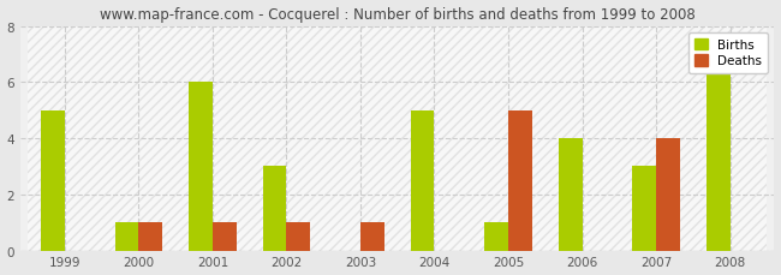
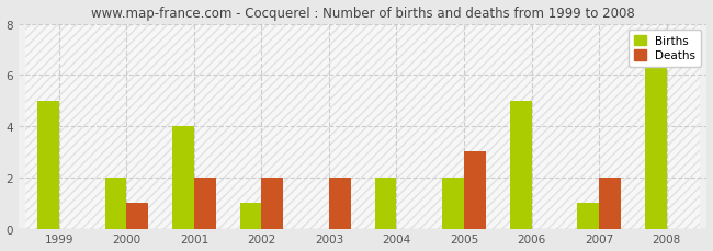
Births/2000: 1 -> 2
Births/2001: 6 -> 4
Deaths/2001: 1 -> 2
Births/2002: 3 -> 1
Deaths/2002: 1 -> 2
Deaths/2003: 1 -> 2
Births/2004: 5 -> 2
Births/2005: 1 -> 2
Deaths/2005: 5 -> 3
Births/2006: 4 -> 5
Births/2007: 3 -> 1
Deaths/2007: 4 -> 2
